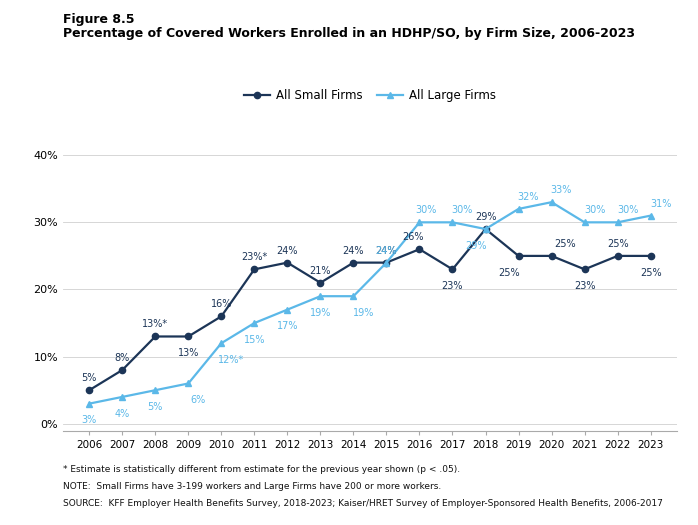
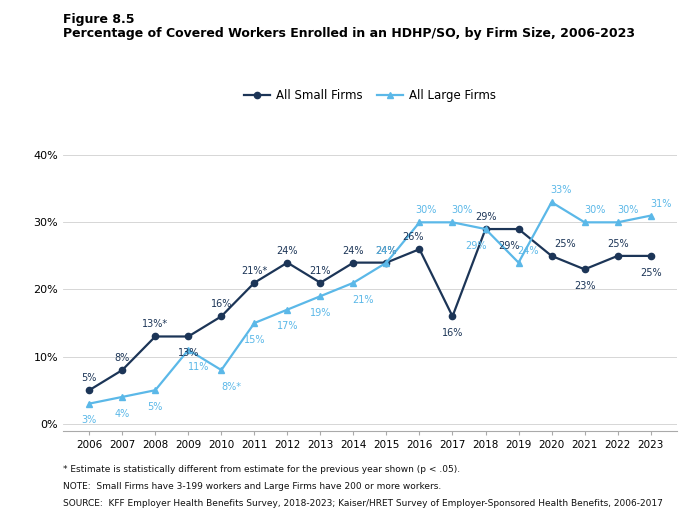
All Large Firms/2009: 6% -> 11%
All Large Firms/2010: 12%* -> 8%*
All Small Firms/2011: 23%* -> 21%*
All Large Firms/2014: 19% -> 21%
All Small Firms/2017: 23% -> 16%
All Small Firms/2019: 25% -> 29%
All Large Firms/2019: 32% -> 24%
